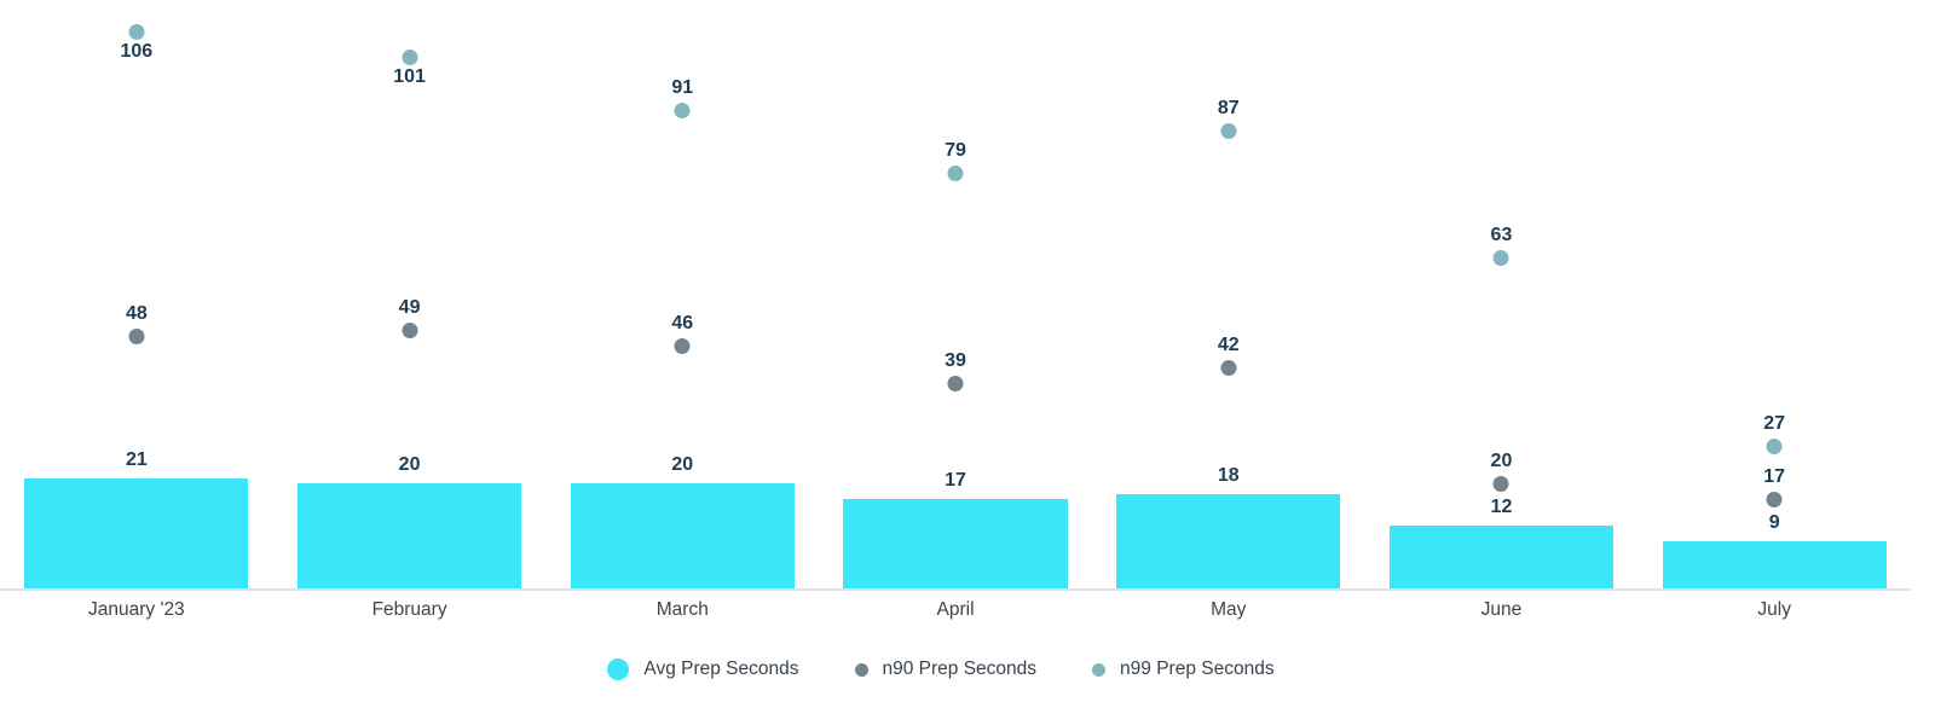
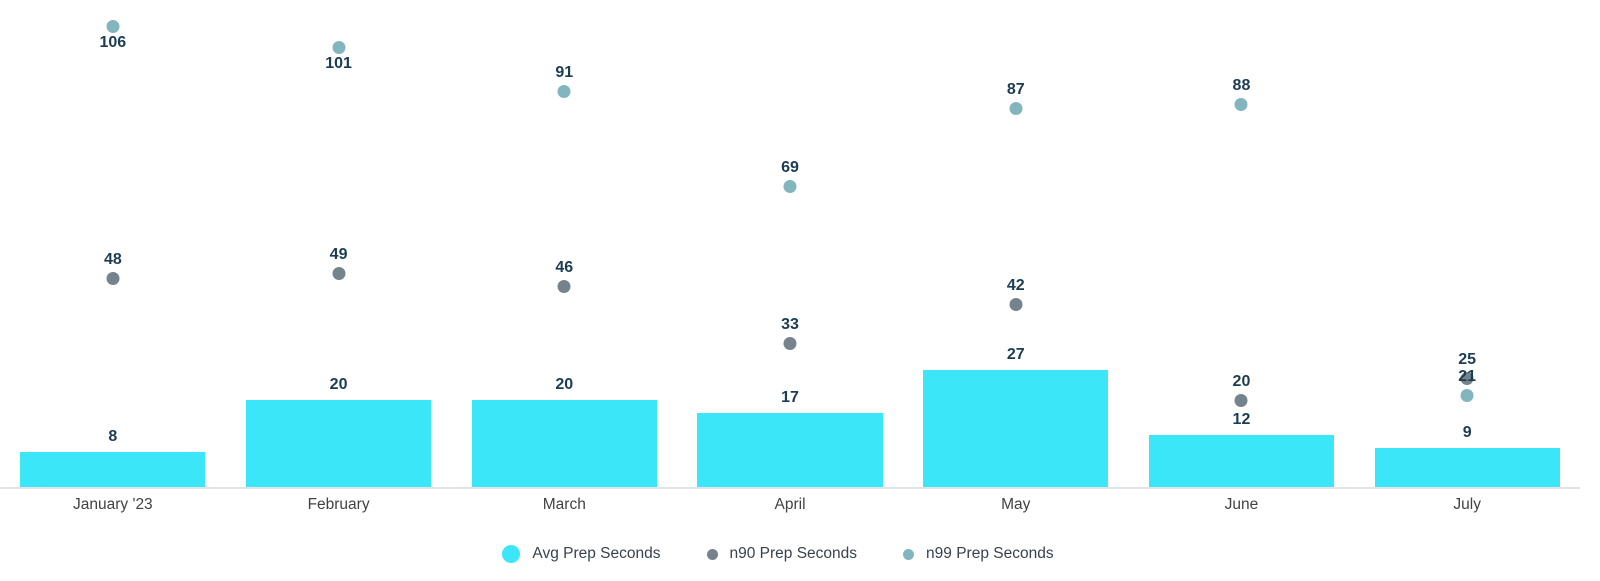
Avg Prep Seconds/January '23: 21 -> 8
n90 Prep Seconds/April: 39 -> 33
n99 Prep Seconds/April: 79 -> 69
Avg Prep Seconds/May: 18 -> 27
n99 Prep Seconds/June: 63 -> 88
n90 Prep Seconds/July: 17 -> 25
n99 Prep Seconds/July: 27 -> 21
